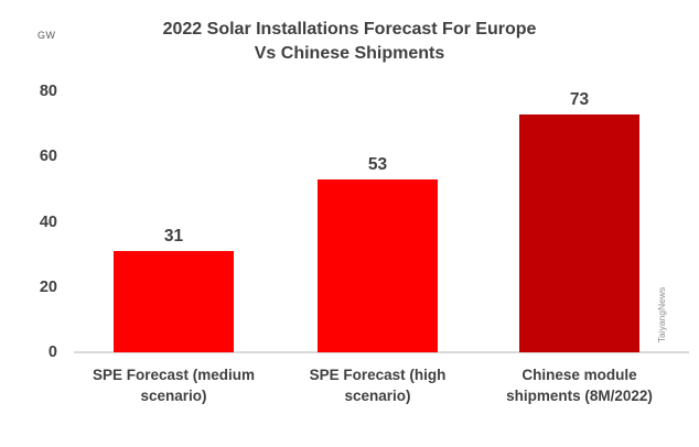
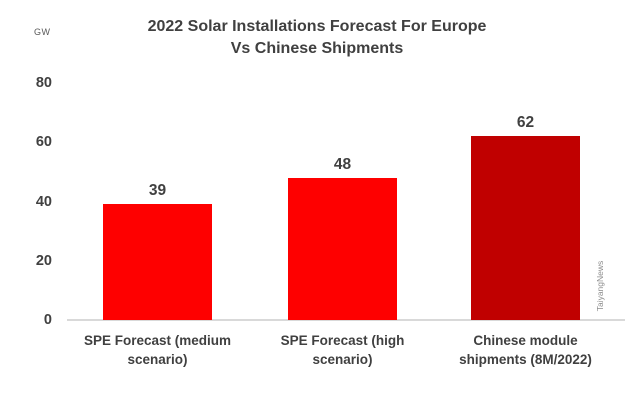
SPE Forecast (medium scenario): 31 -> 39
SPE Forecast (high scenario): 53 -> 48
Chinese module shipments (8M/2022): 73 -> 62
